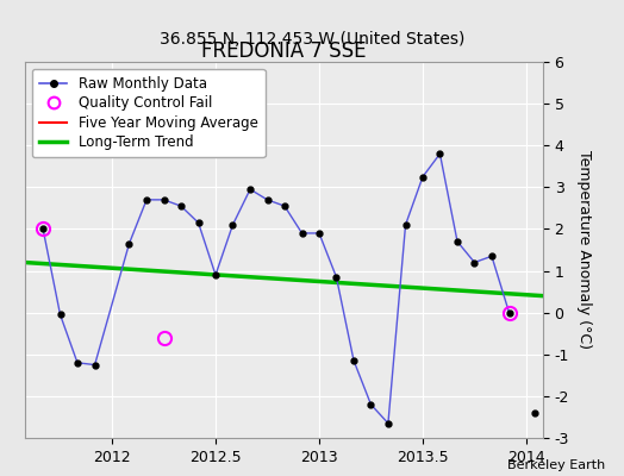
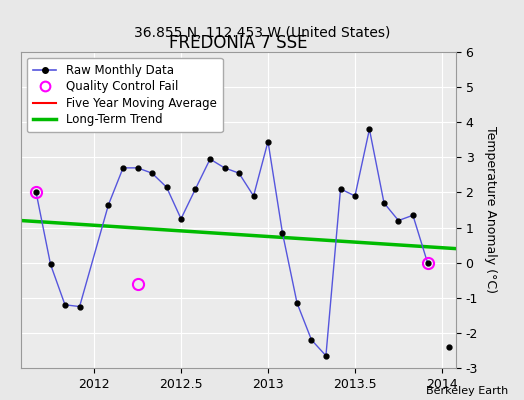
Raw Monthly Data/2012.5: 0.90 -> 1.25
Raw Monthly Data/2013: 1.90 -> 3.45
Raw Monthly Data/2013.5: 3.25 -> 1.90
